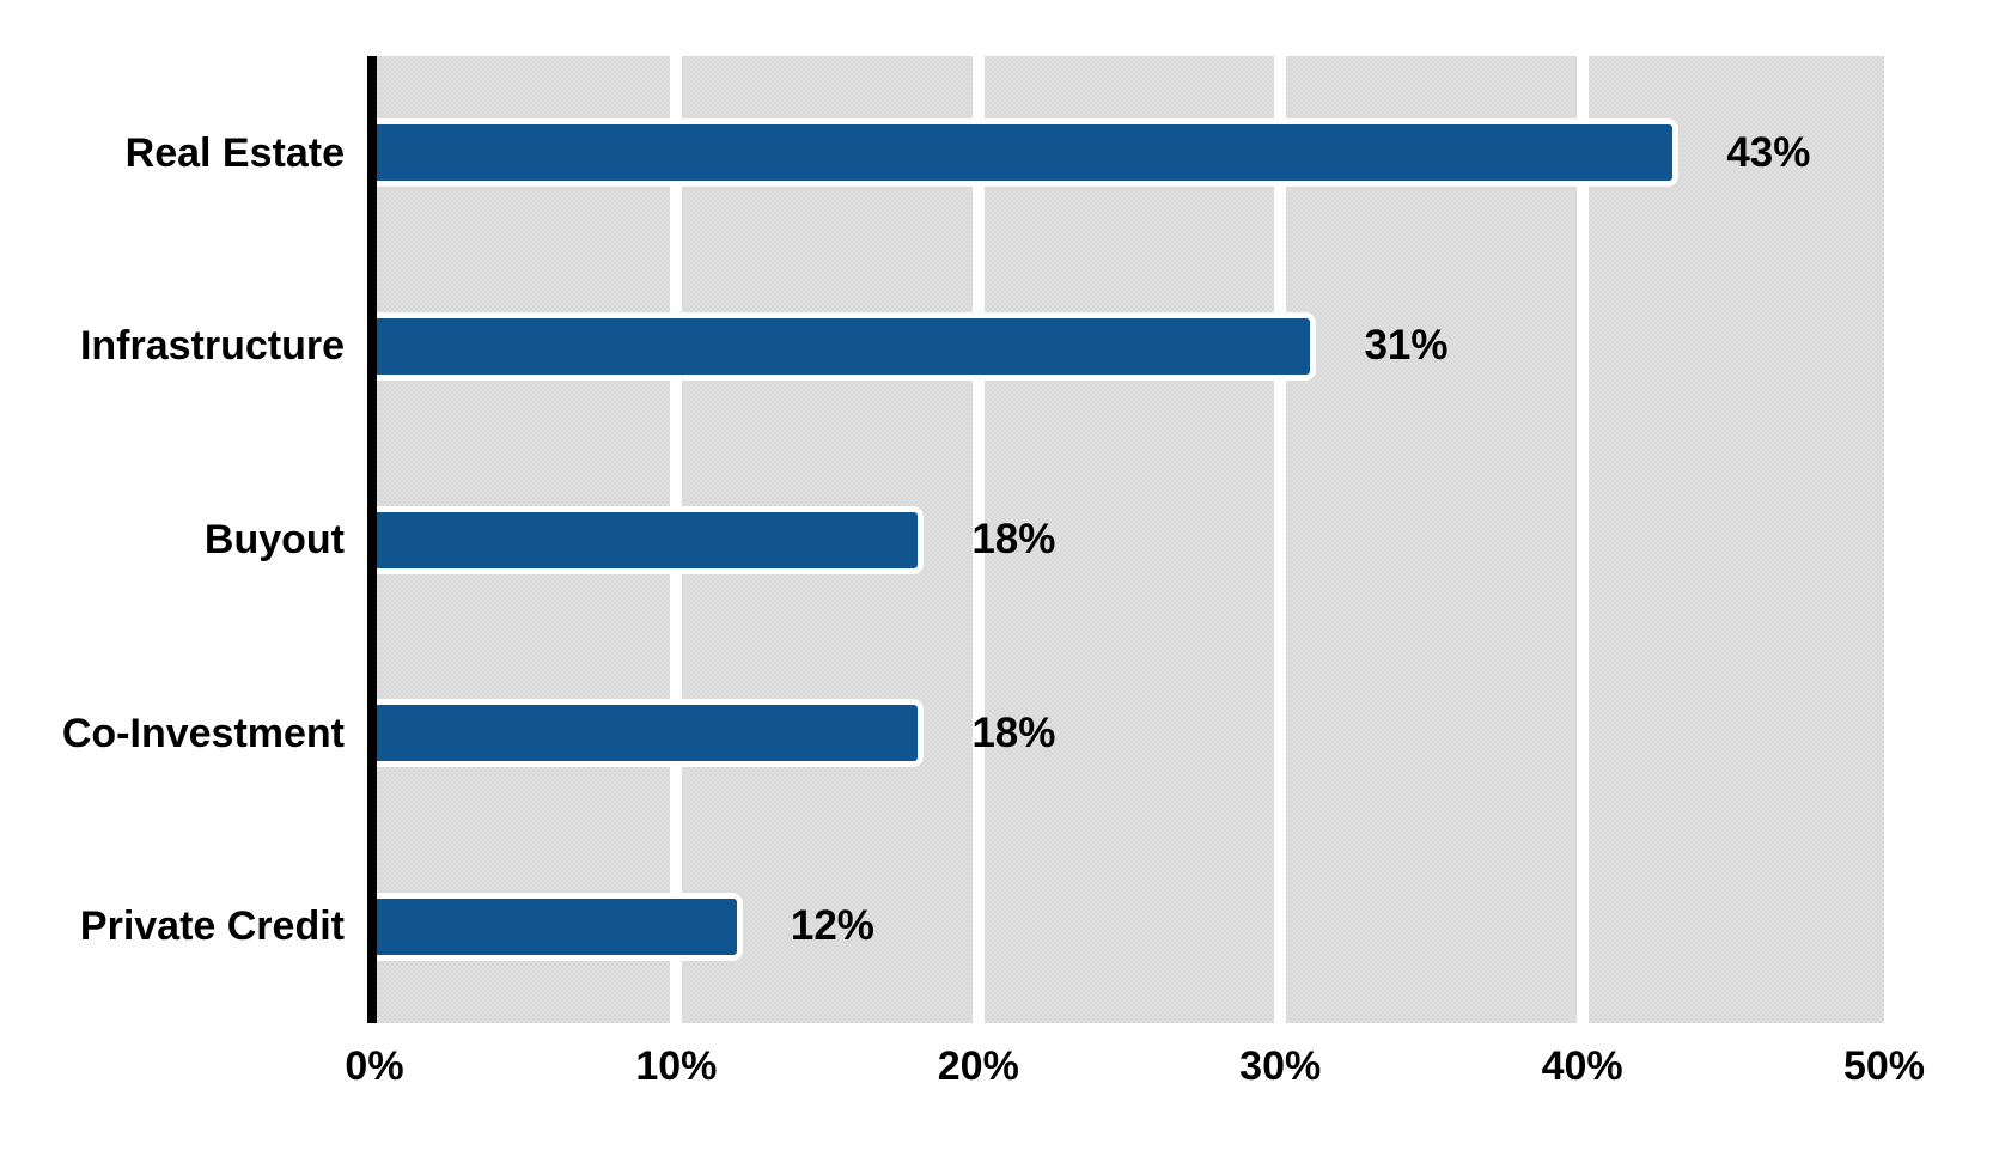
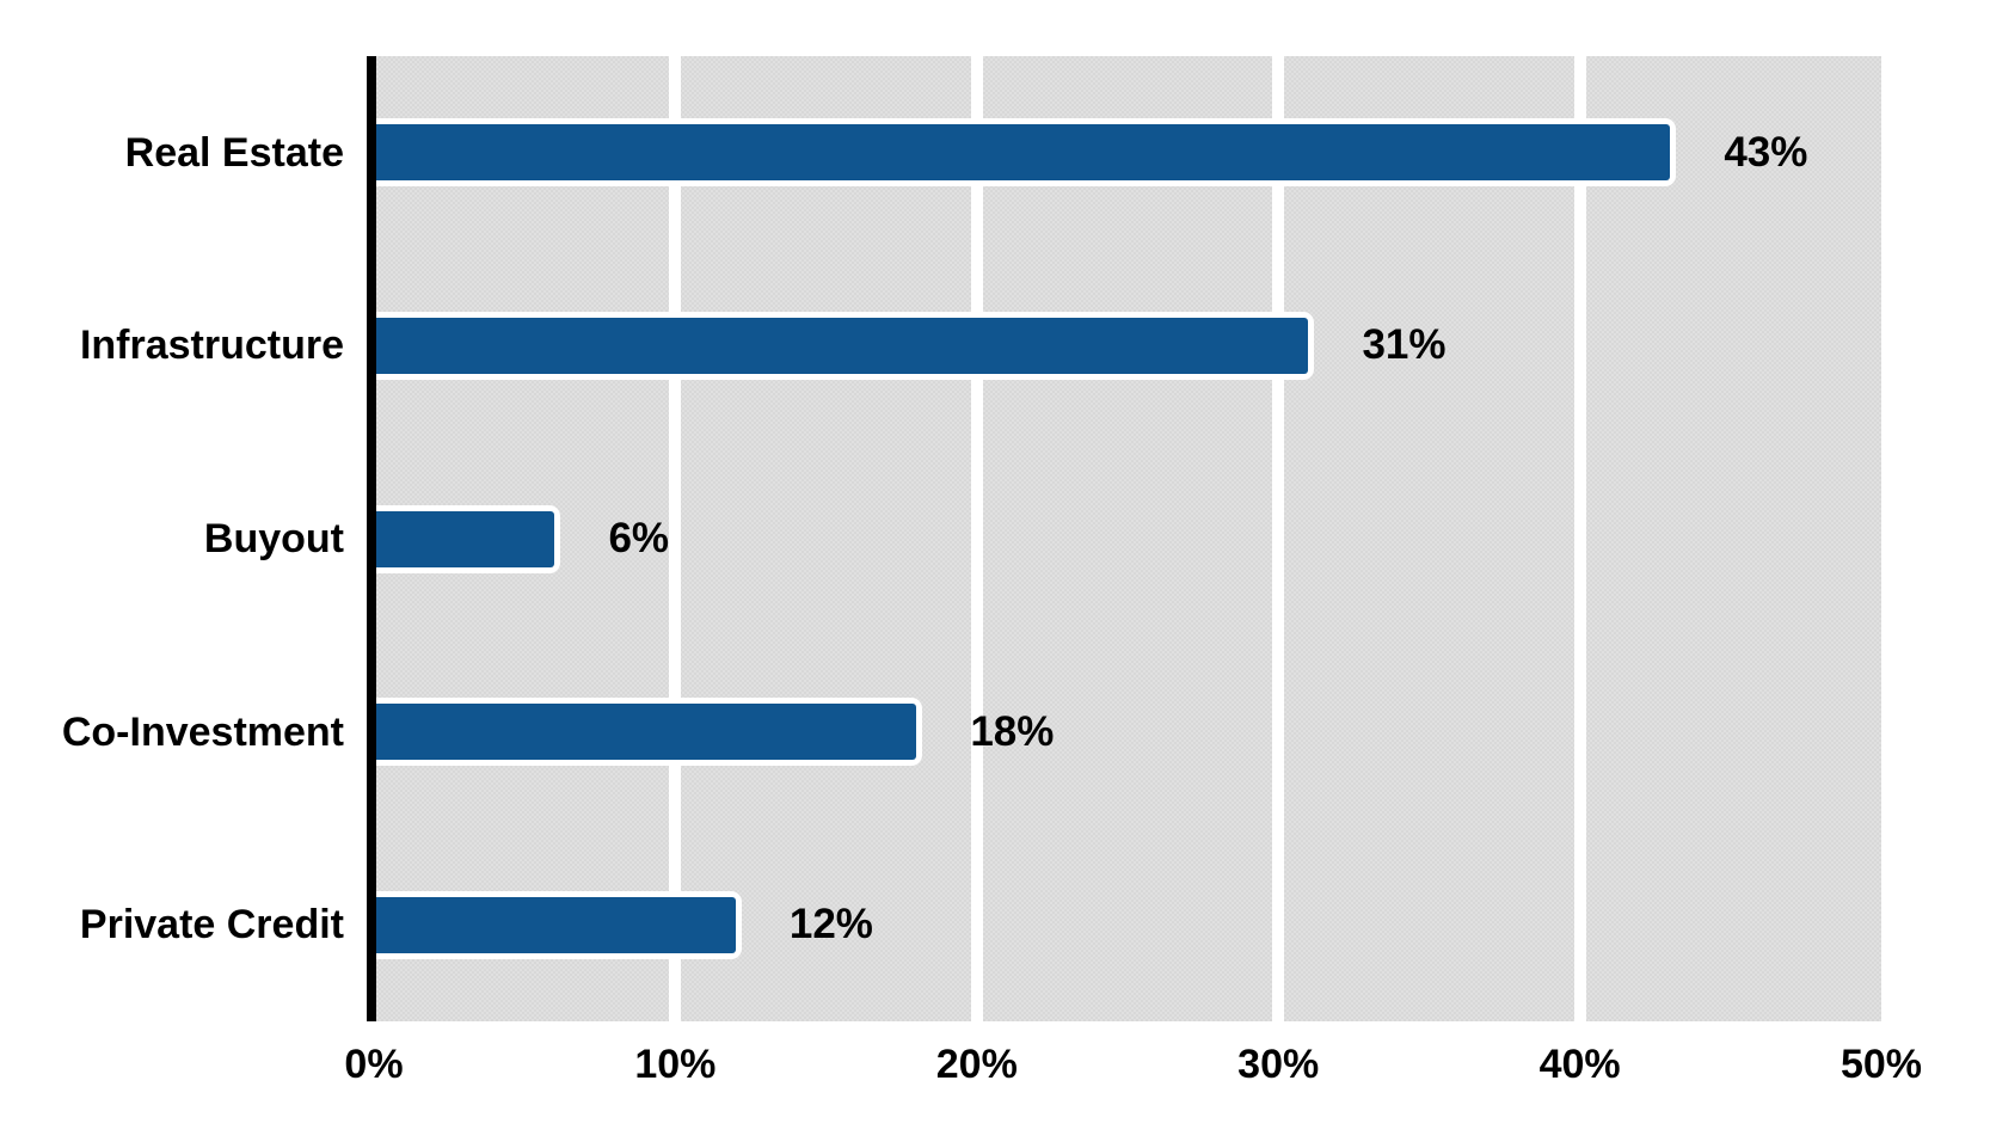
Buyout: 18% -> 6%
